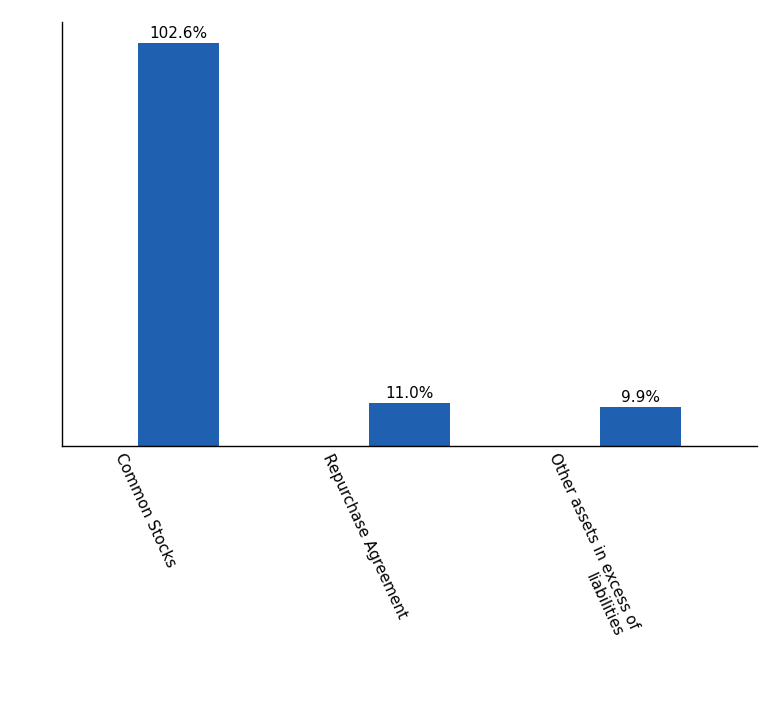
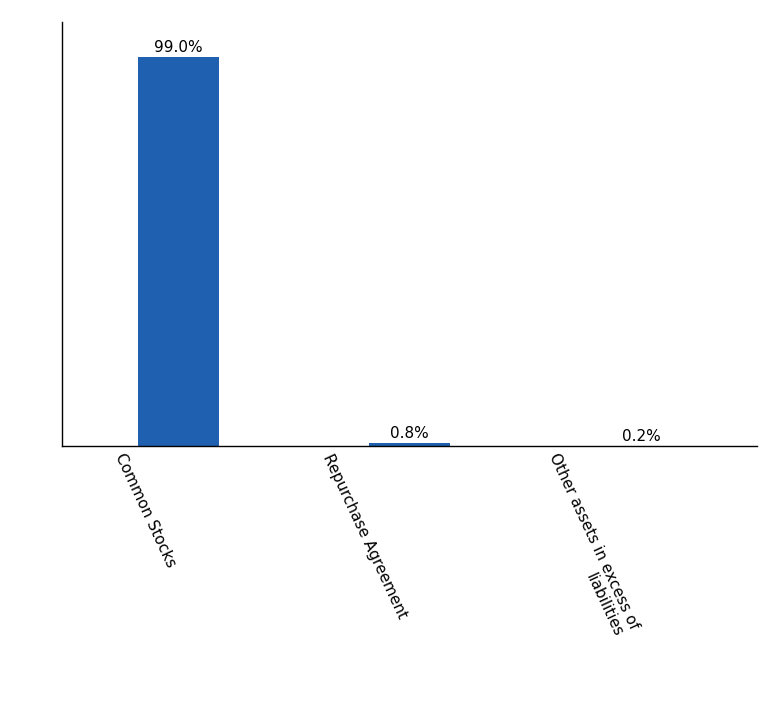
Common Stocks: 102.6% -> 99.0%
Repurchase Agreement: 11.0% -> 0.8%
Other assets in excess of liabilities: 9.9% -> 0.2%
